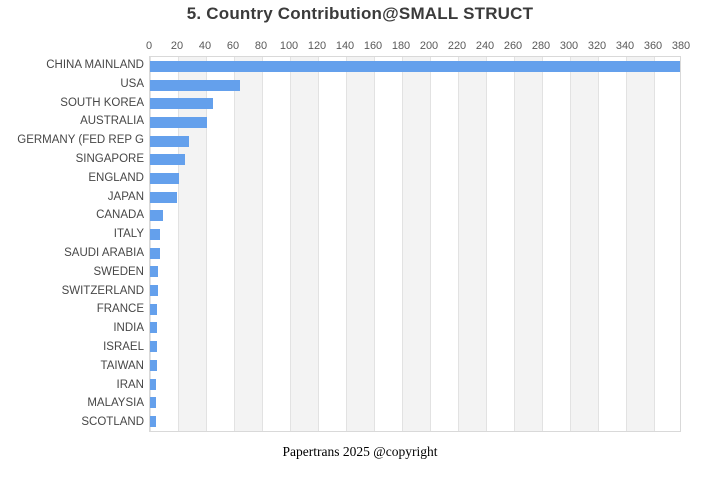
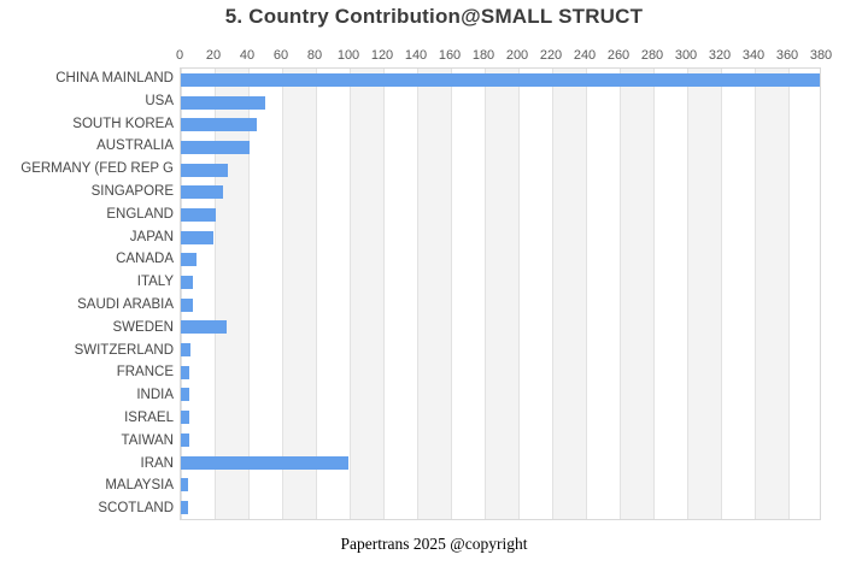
USA: 64 -> 50
SWEDEN: 6 -> 27
IRAN: 4 -> 99
